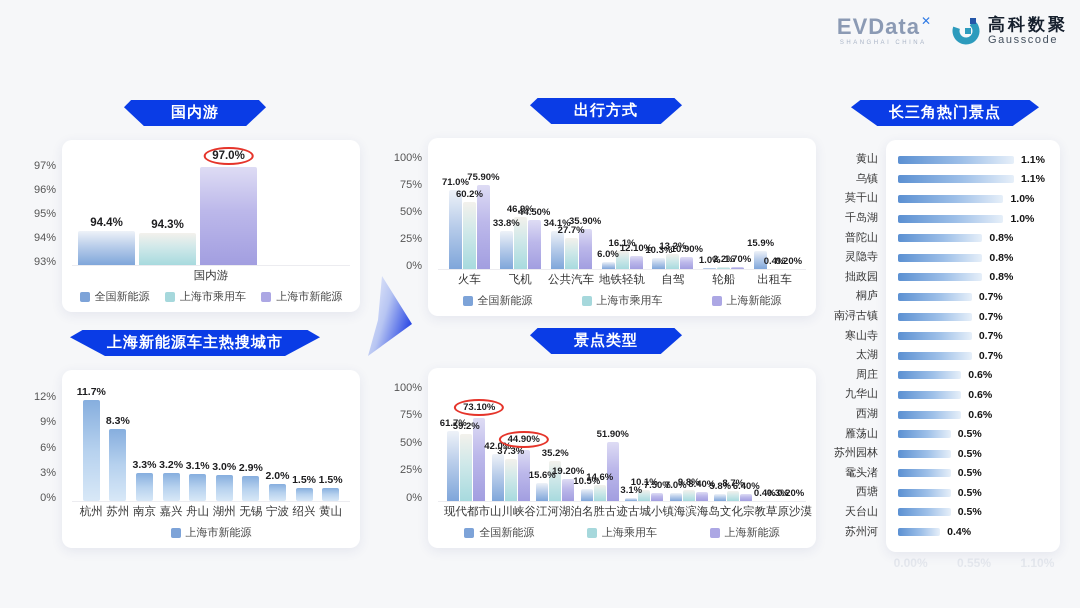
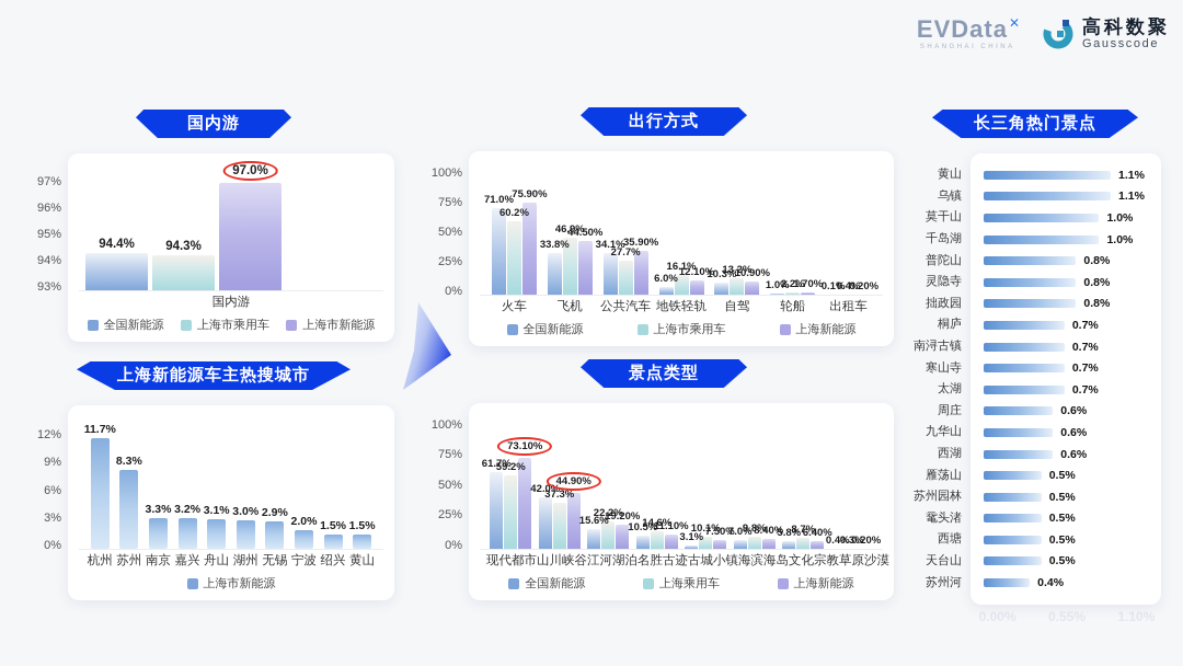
出行方式/全国新能源/出租车: 15.9% -> 0.1%
景点类型/上海乘用车/江河湖泊: 35.2% -> 22.2%
景点类型/上海新能源/名胜古迹: 51.90% -> 11.10%
